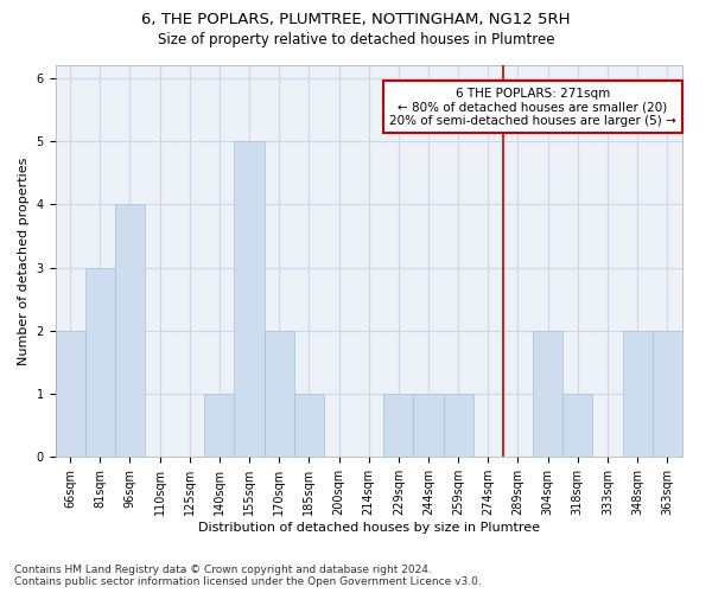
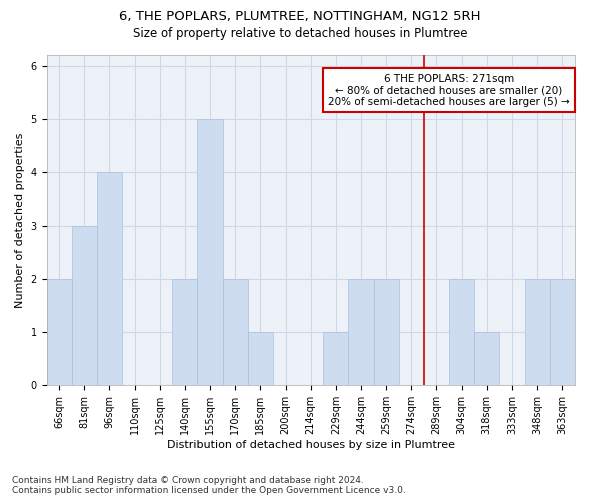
140sqm: 1 -> 2
244sqm: 1 -> 2
259sqm: 1 -> 2
